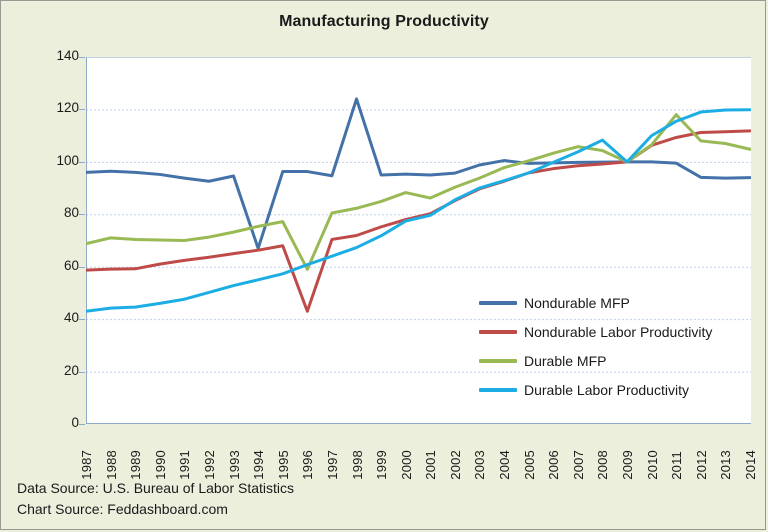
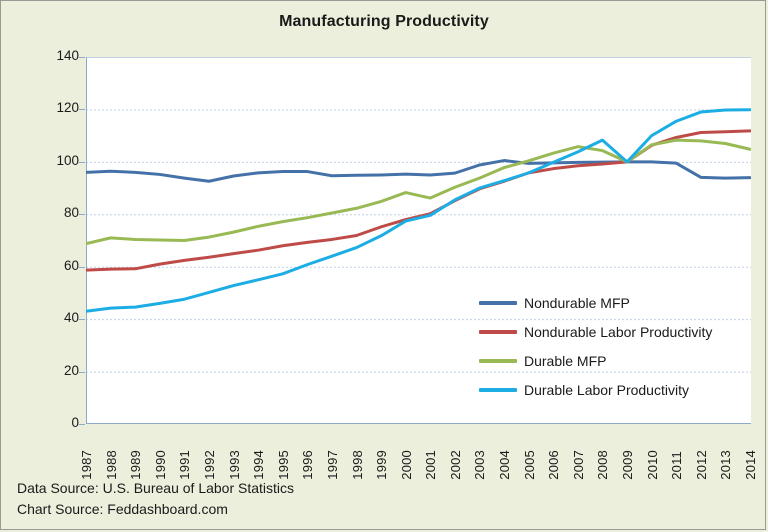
Nondurable MFP/1994: 67 -> 96
Nondurable Labor Productivity/1996: 43 -> 69
Durable MFP/1996: 59 -> 79
Nondurable MFP/1998: 124 -> 95
Durable MFP/2011: 118 -> 108
